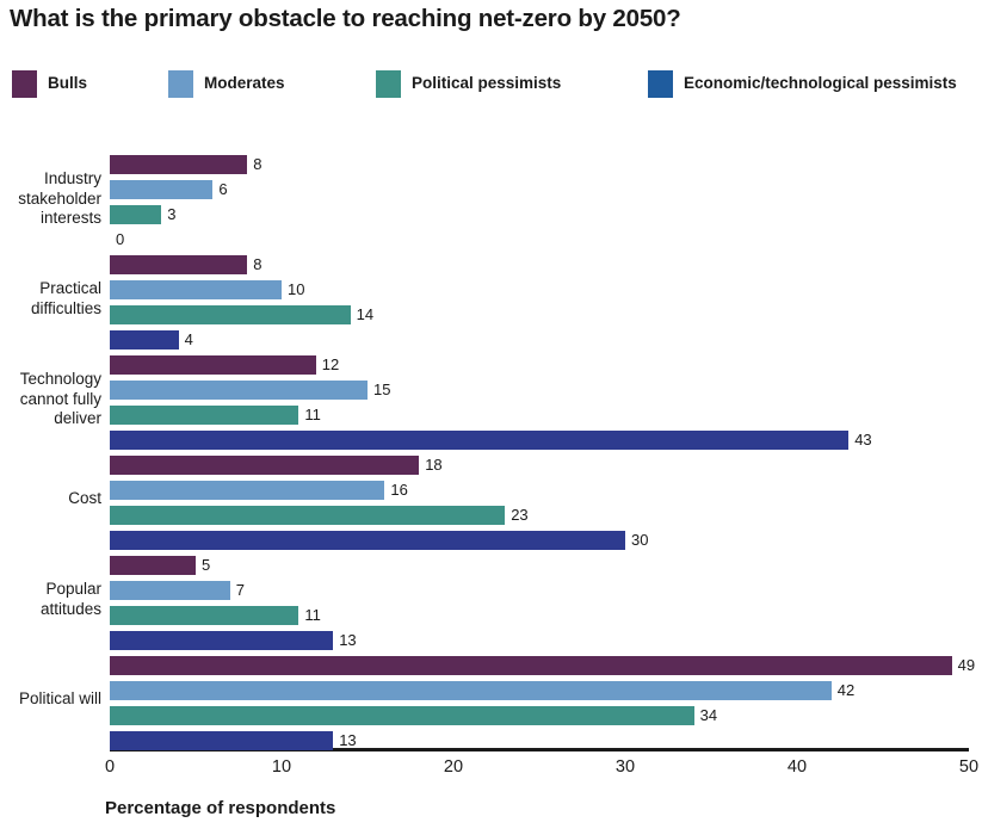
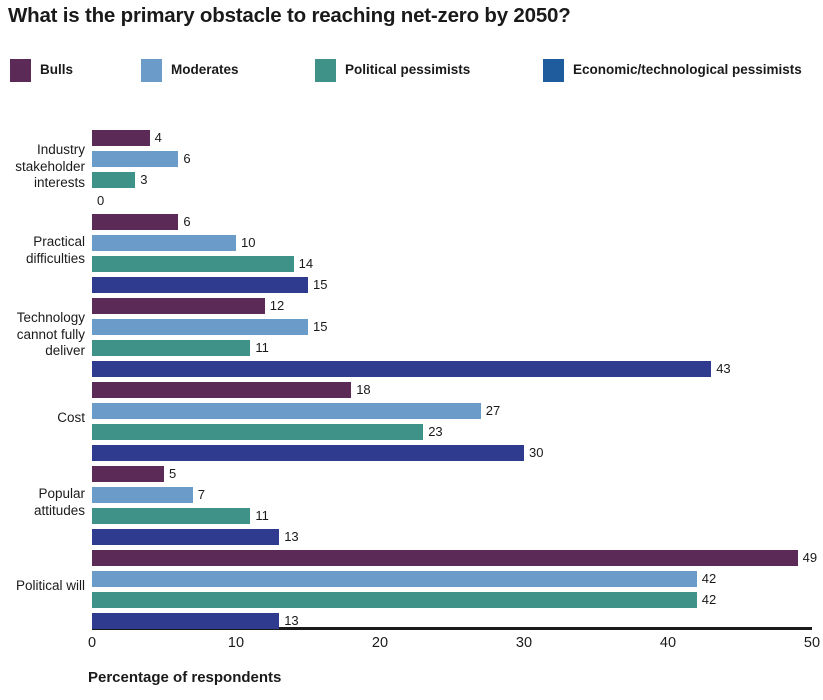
Bulls/Industry stakeholder interests: 8 -> 4
Bulls/Practical difficulties: 8 -> 6
Economic/technological pessimists/Practical difficulties: 4 -> 15
Moderates/Cost: 16 -> 27
Political pessimists/Political will: 34 -> 42
